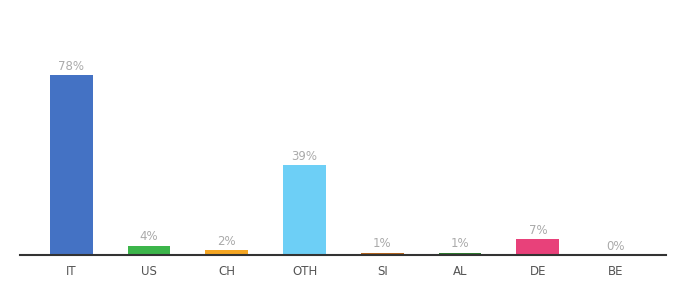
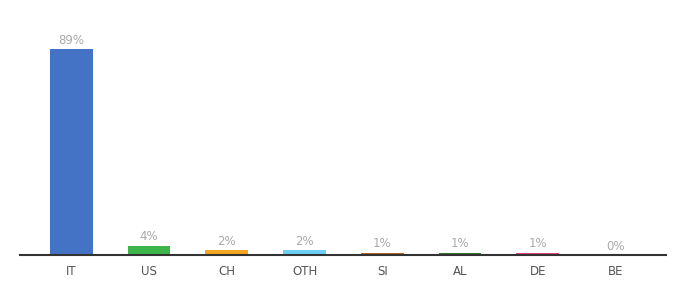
IT: 78% -> 89%
OTH: 39% -> 2%
DE: 7% -> 1%
